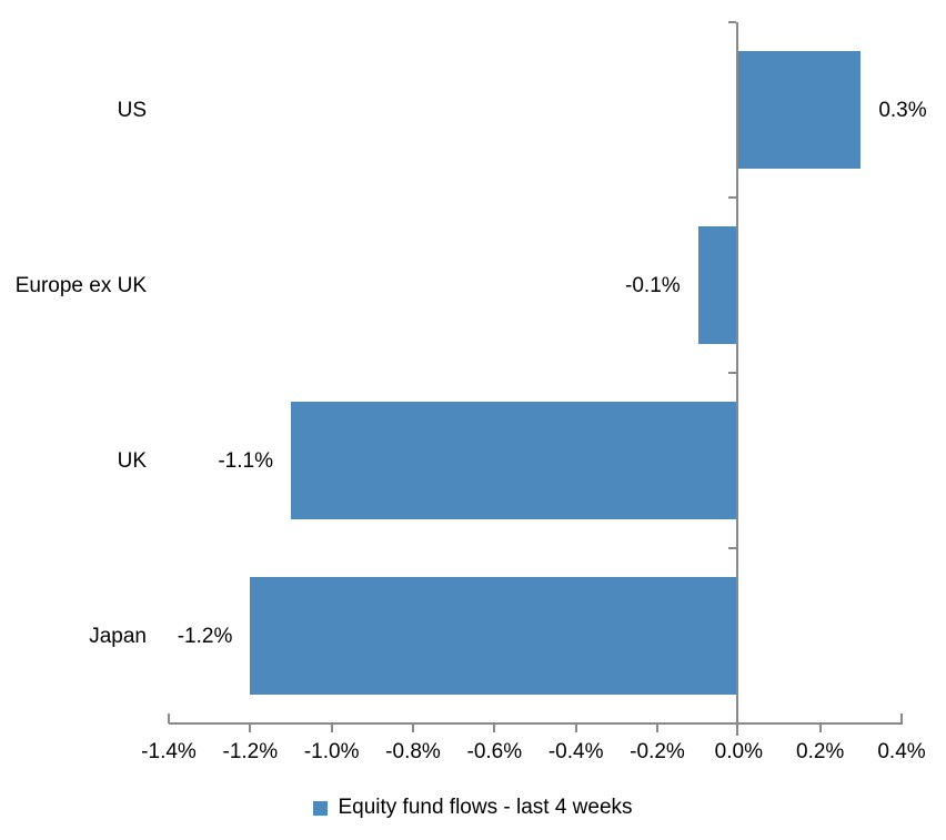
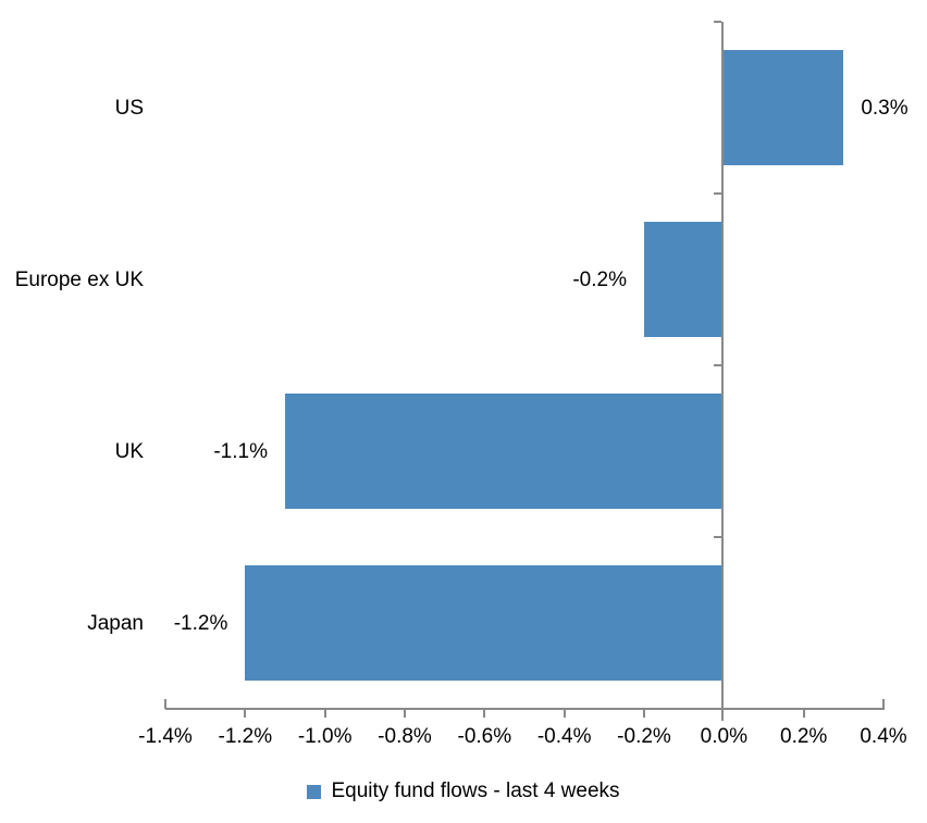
Europe ex UK: -0.1% -> -0.2%
